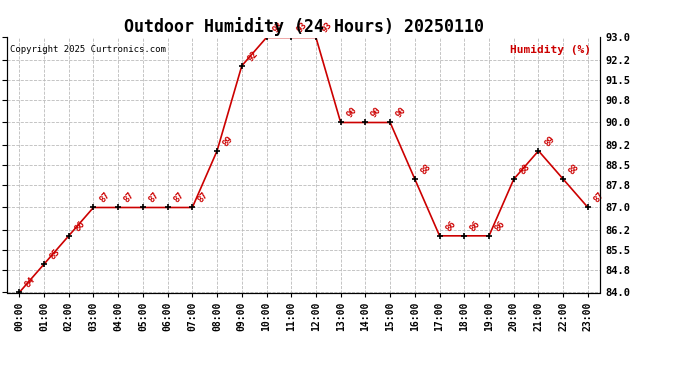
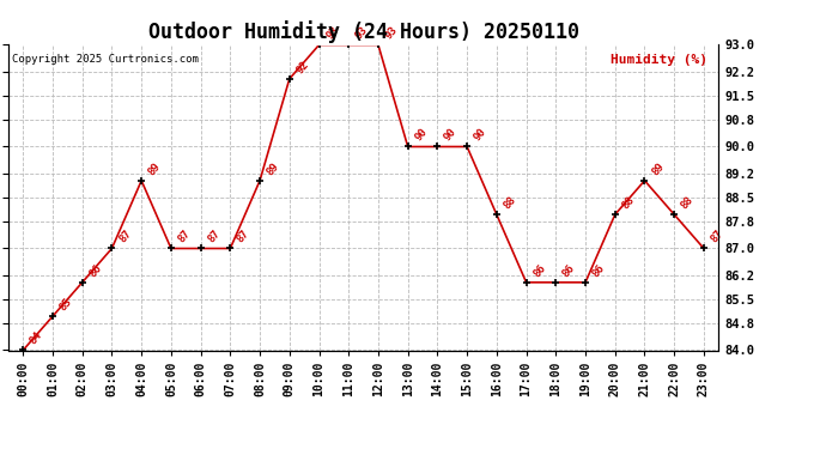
04:00: 87 -> 89
